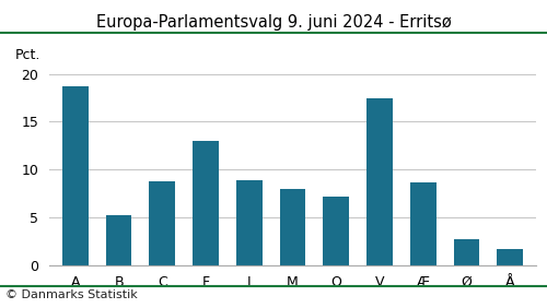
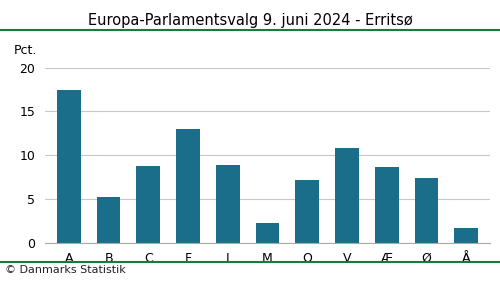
A: 18.7 -> 17.4
M: 8.0 -> 2.2
V: 17.5 -> 10.8
Ø: 2.7 -> 7.4
